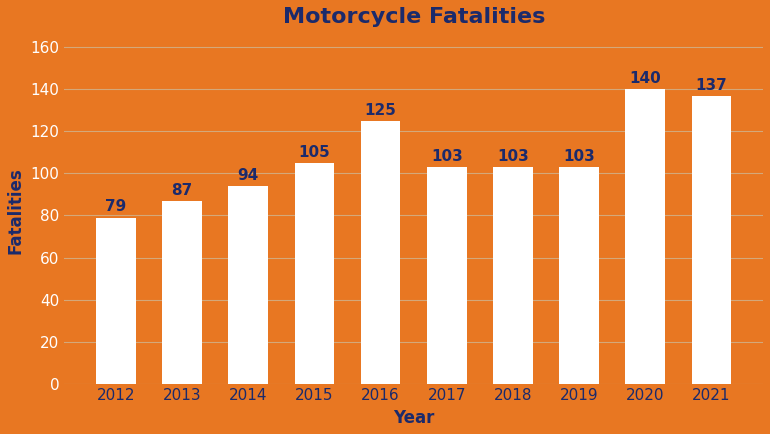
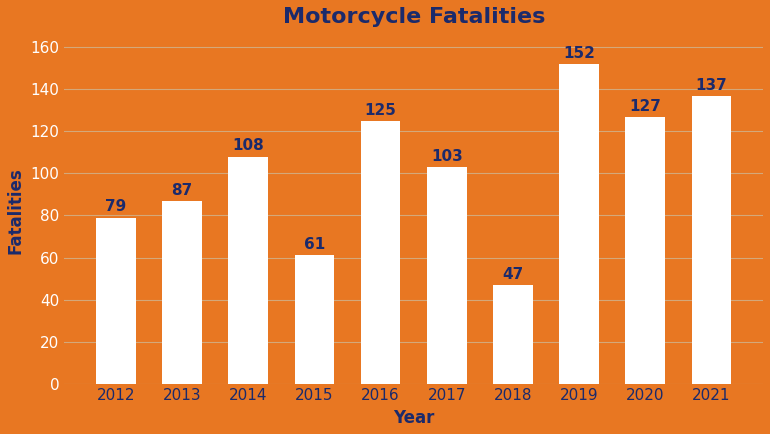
2014: 94 -> 108
2015: 105 -> 61
2018: 103 -> 47
2019: 103 -> 152
2020: 140 -> 127
